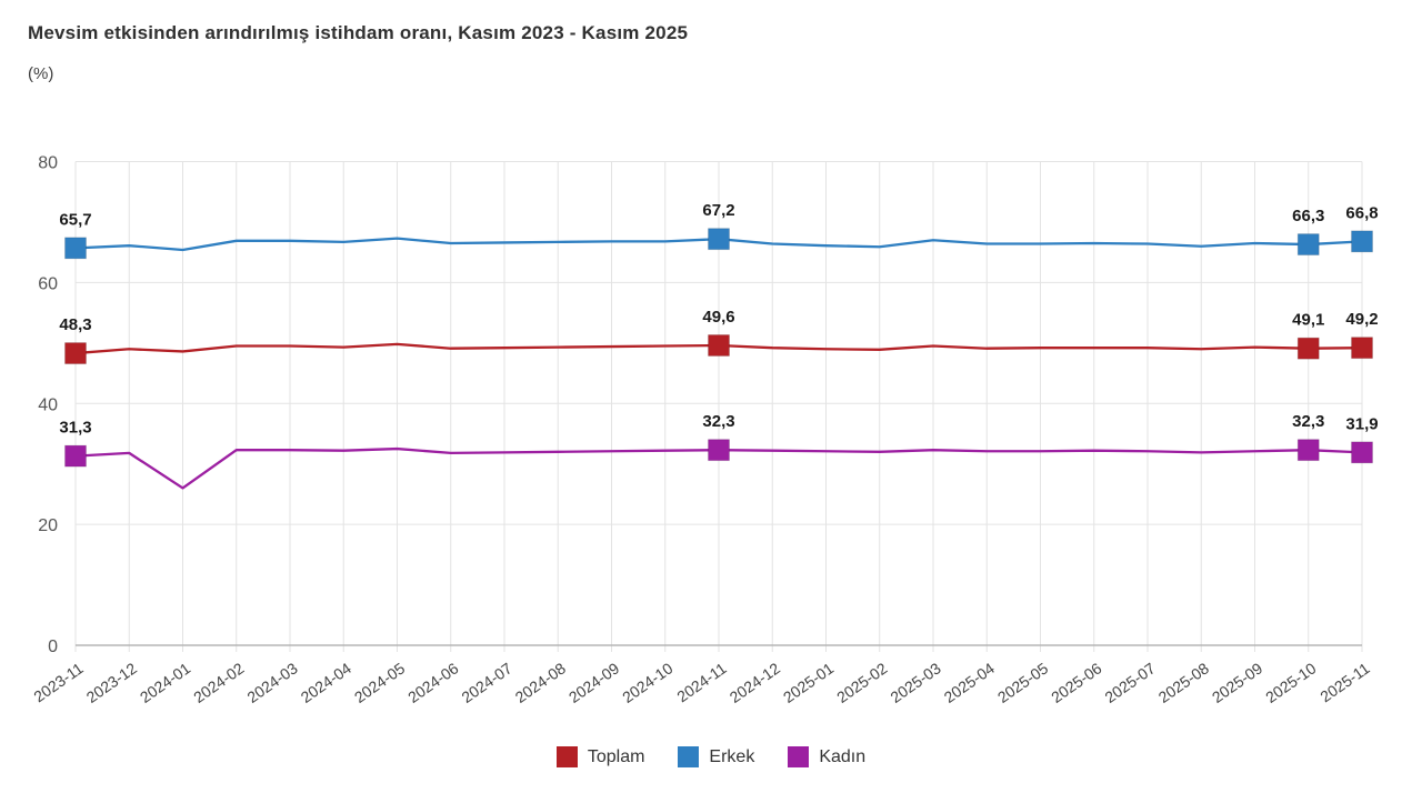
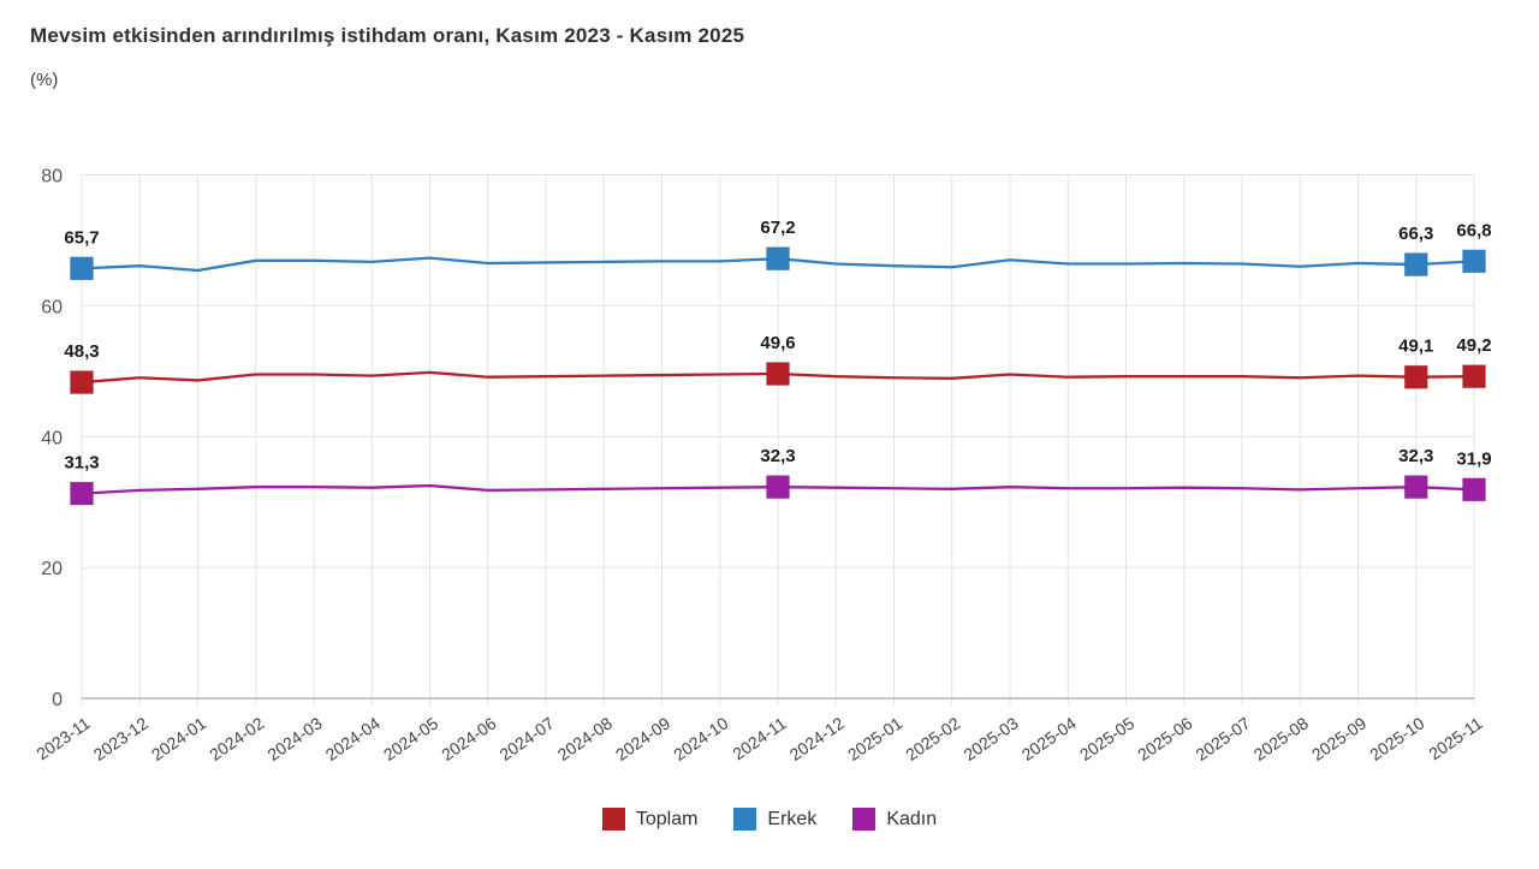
Kadın/2024-01: 26 -> 32
